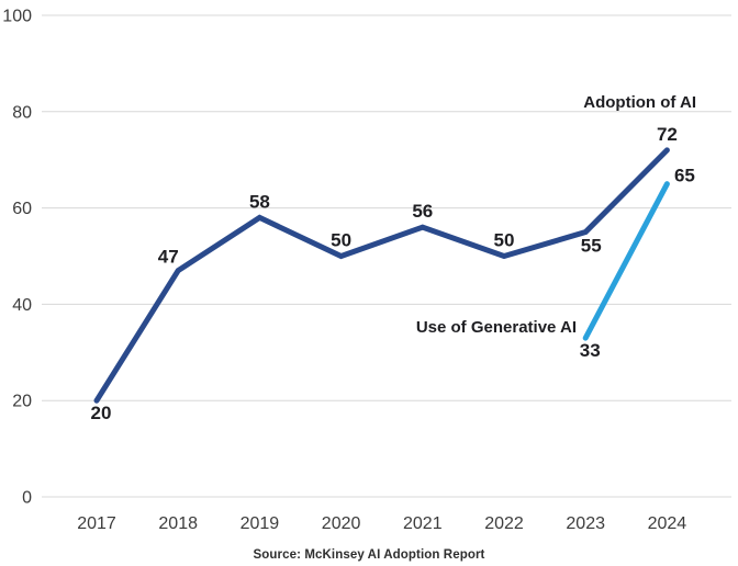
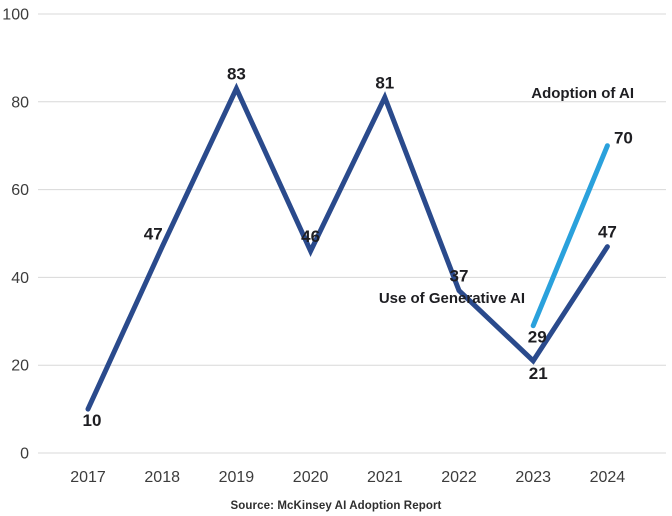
Adoption of AI/2017: 20 -> 10
Adoption of AI/2019: 58 -> 83
Adoption of AI/2020: 50 -> 46
Adoption of AI/2021: 56 -> 81
Adoption of AI/2022: 50 -> 37
Adoption of AI/2023: 55 -> 21
Use of Generative AI/2023: 33 -> 29
Adoption of AI/2024: 72 -> 47
Use of Generative AI/2024: 65 -> 70
